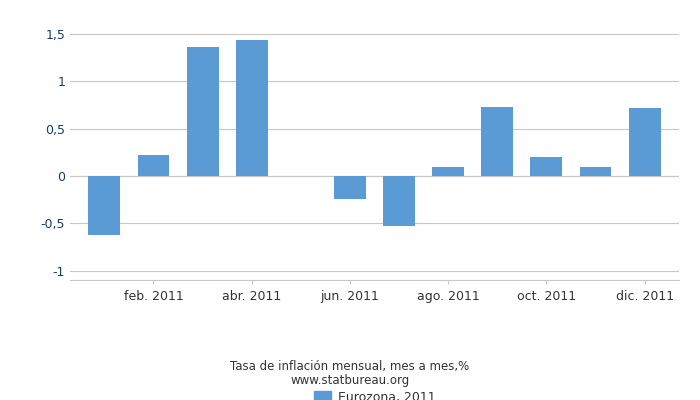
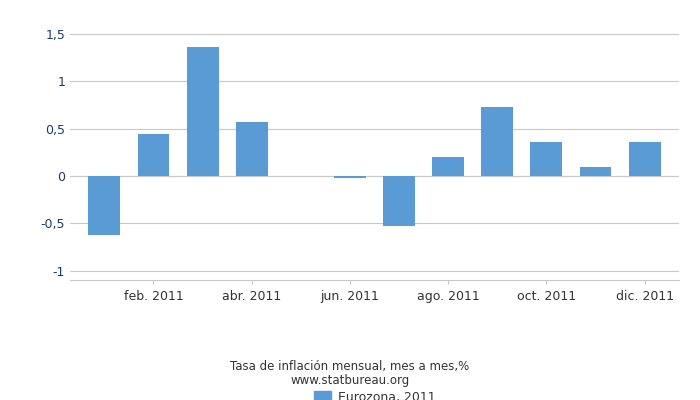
feb. 2011: 0,22 -> 0,44
abr. 2011: 1,44 -> 0,57
jun. 2011: -0,24 -> -0,02
ago. 2011: 0,10 -> 0,20
oct. 2011: 0,20 -> 0,36
dic. 2011: 0,72 -> 0,36
